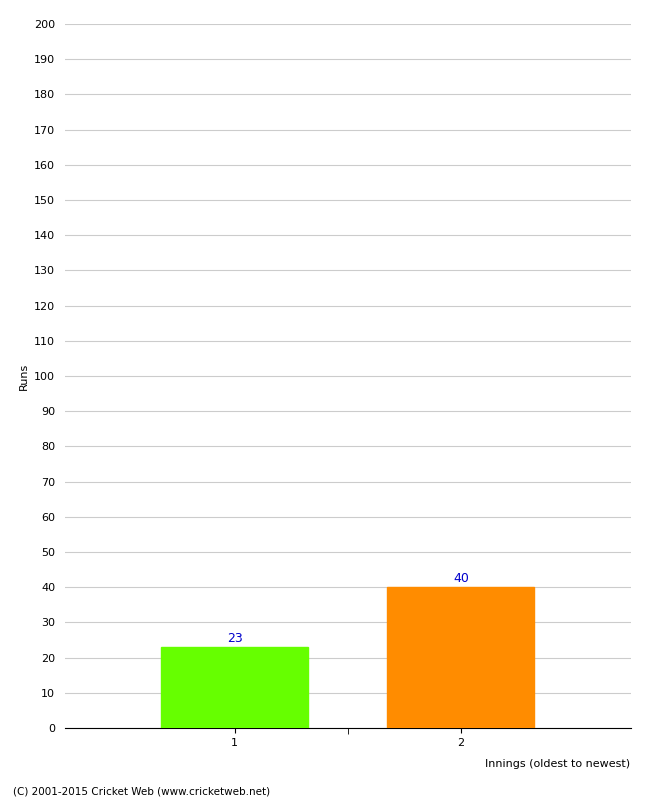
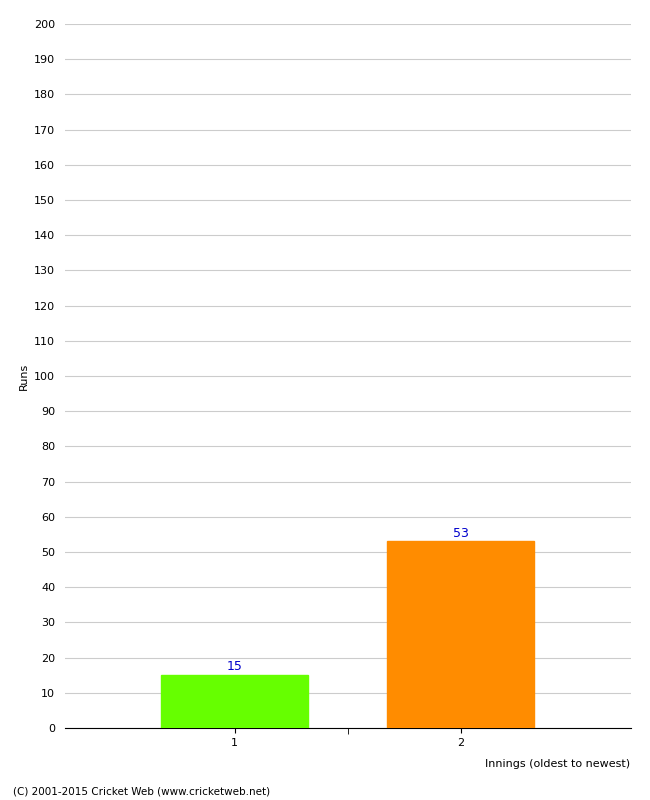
1: 23 -> 15
2: 40 -> 53
